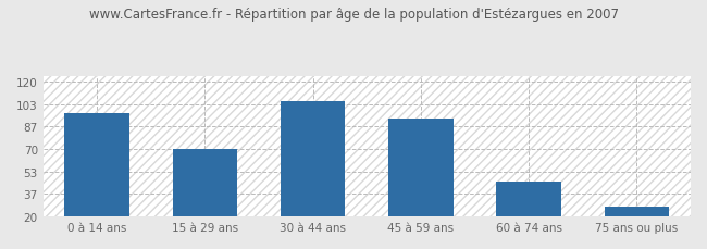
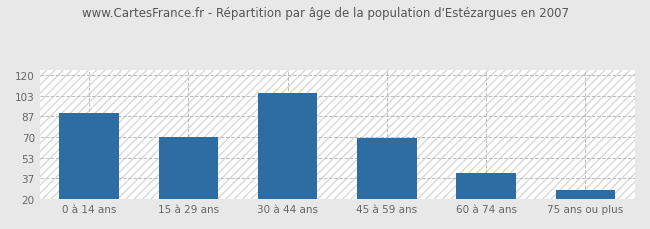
0 à 14 ans: 96 -> 89
45 à 59 ans: 92 -> 69
60 à 74 ans: 46 -> 41
